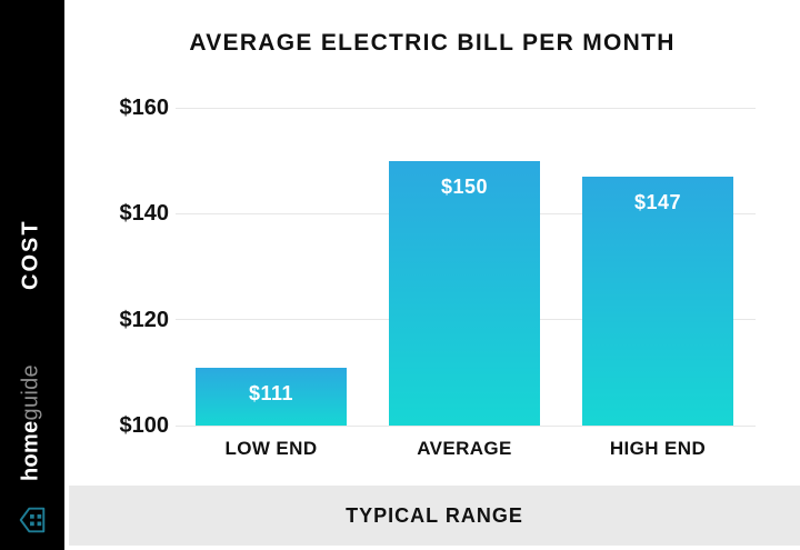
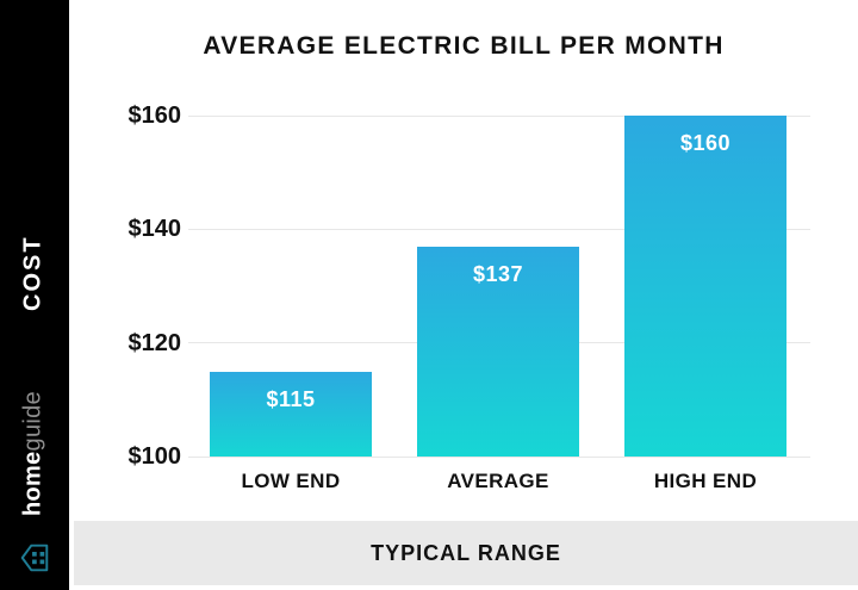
LOW END: $111 -> $115
AVERAGE: $150 -> $137
HIGH END: $147 -> $160
